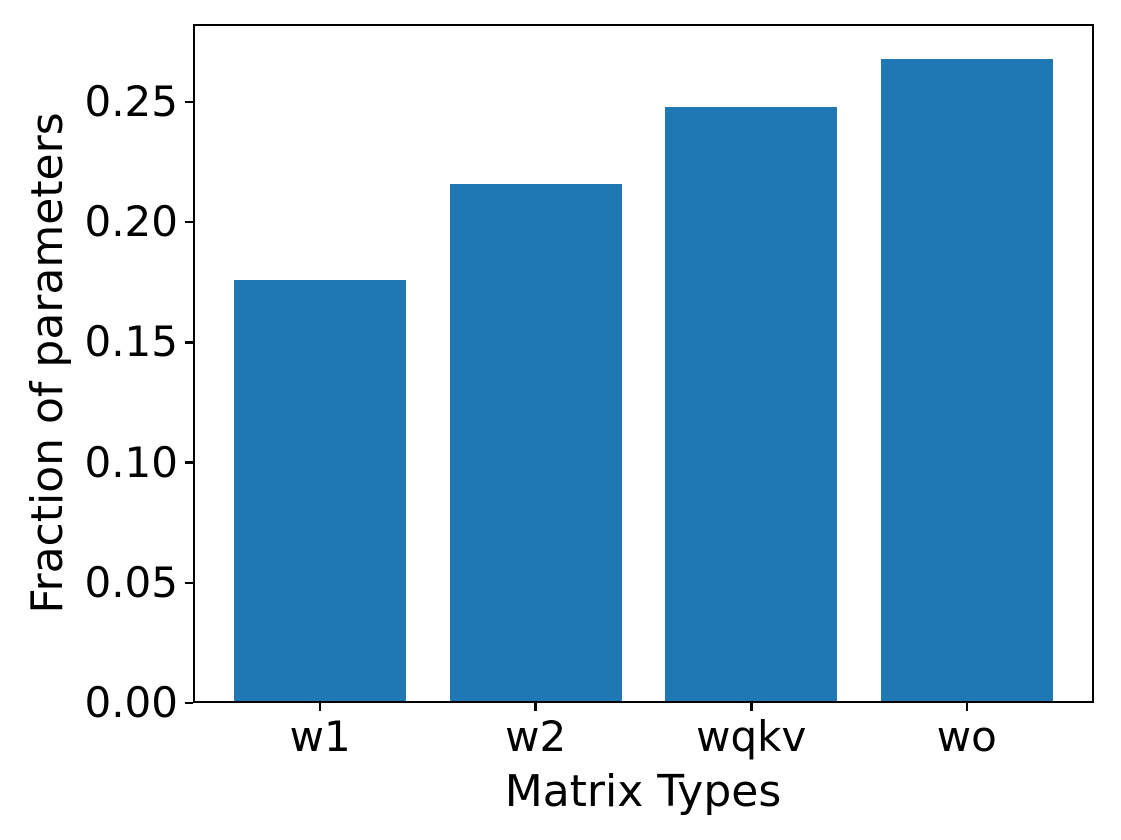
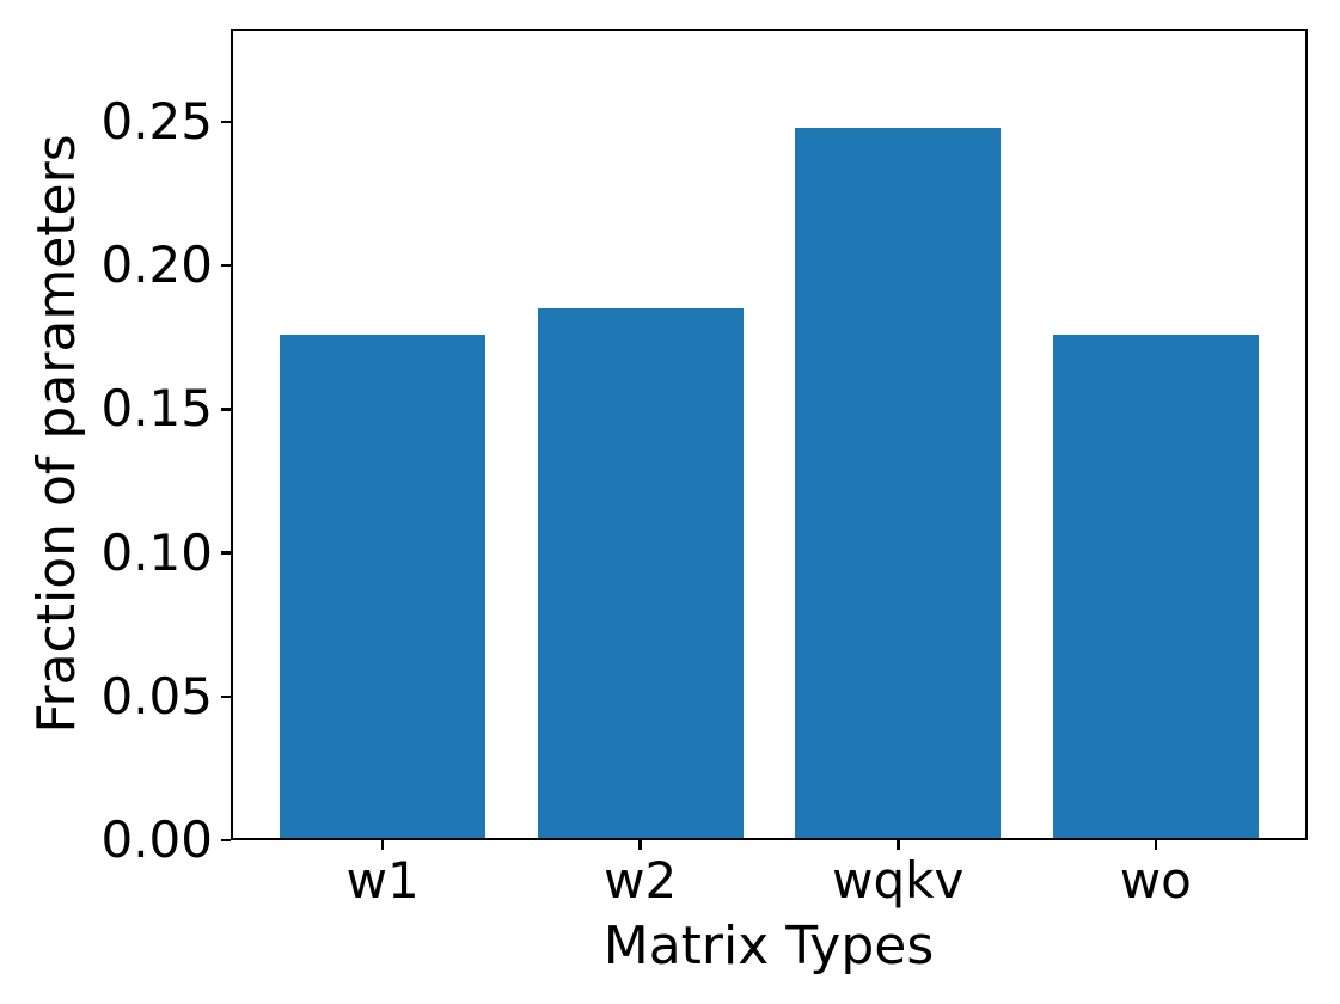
w2: 0.216 -> 0.185
wo: 0.268 -> 0.176
